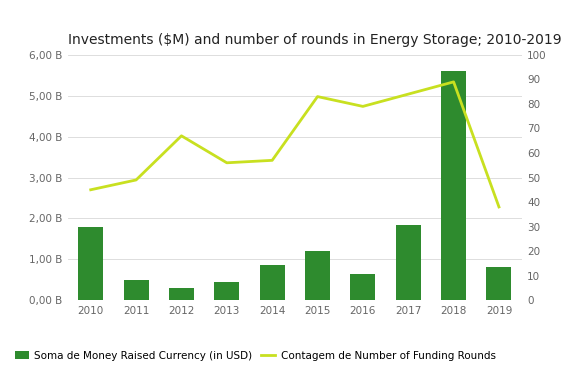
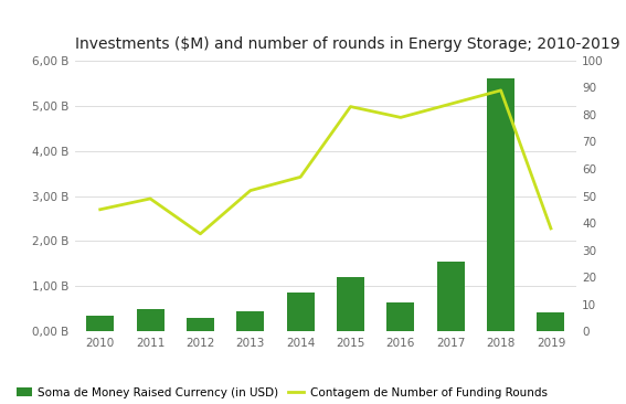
Soma de Money Raised Currency (in USD)/2010: 1,80 B -> 0,35 B
Contagem de Number of Funding Rounds/2012: 67 -> 36
Contagem de Number of Funding Rounds/2013: 56 -> 52
Soma de Money Raised Currency (in USD)/2017: 1,85 B -> 1,55 B
Soma de Money Raised Currency (in USD)/2019: 0,80 B -> 0,42 B
